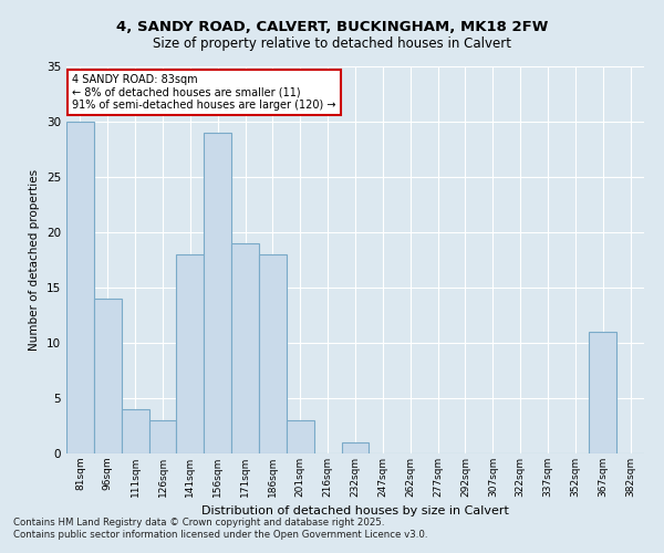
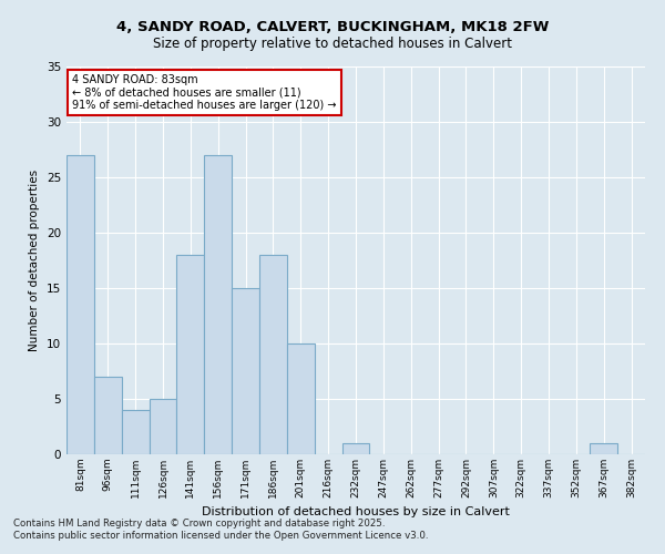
81sqm: 30 -> 27
96sqm: 14 -> 7
126sqm: 3 -> 5
156sqm: 29 -> 27
171sqm: 19 -> 15
201sqm: 3 -> 10
367sqm: 11 -> 1
